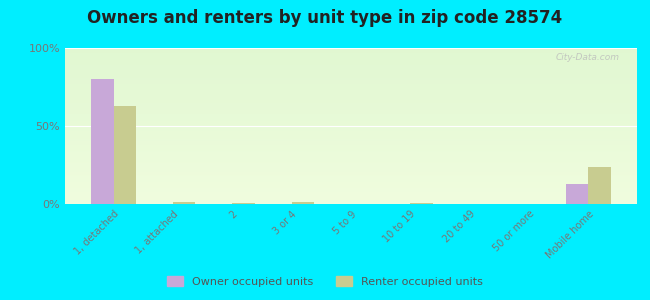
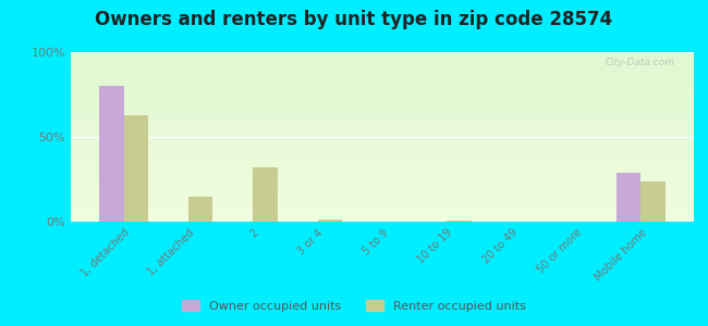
Renter occupied units/1, attached: 1% -> 15%
Renter occupied units/2: 0% -> 32%
Owner occupied units/Mobile home: 13% -> 29%
